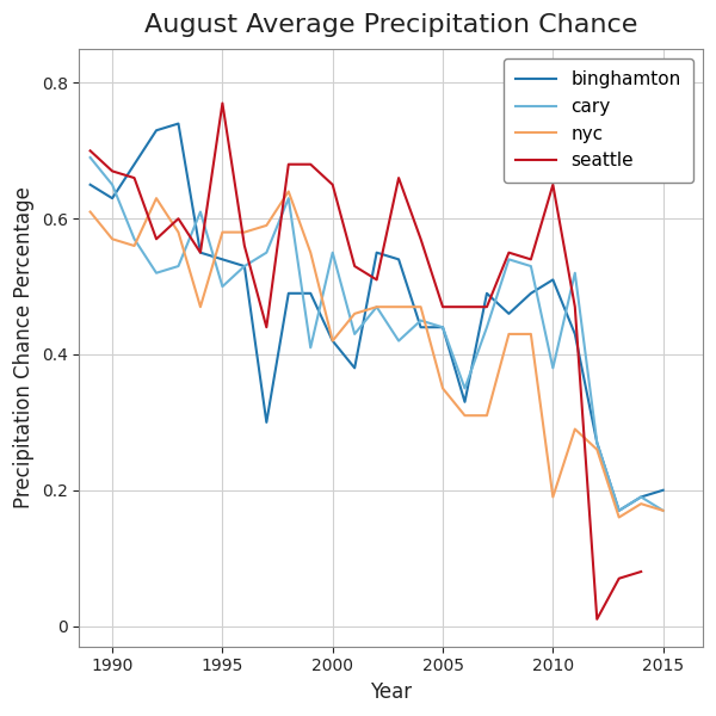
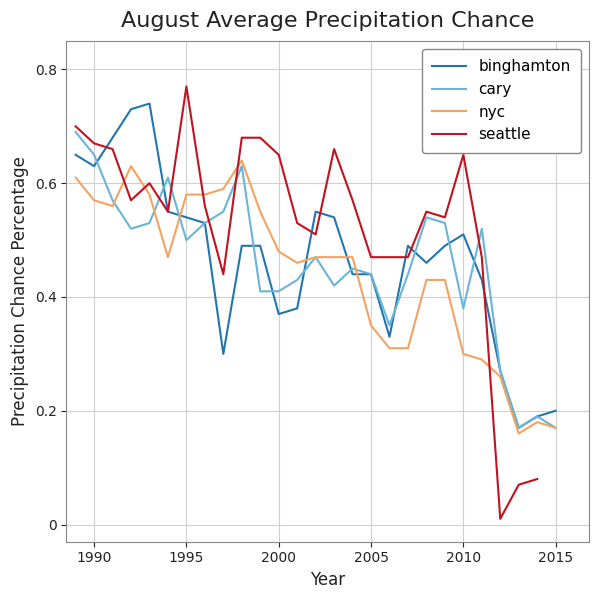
binghamton/2000: 0.42 -> 0.37
cary/2000: 0.55 -> 0.41
nyc/2000: 0.42 -> 0.48
nyc/2010: 0.19 -> 0.30
